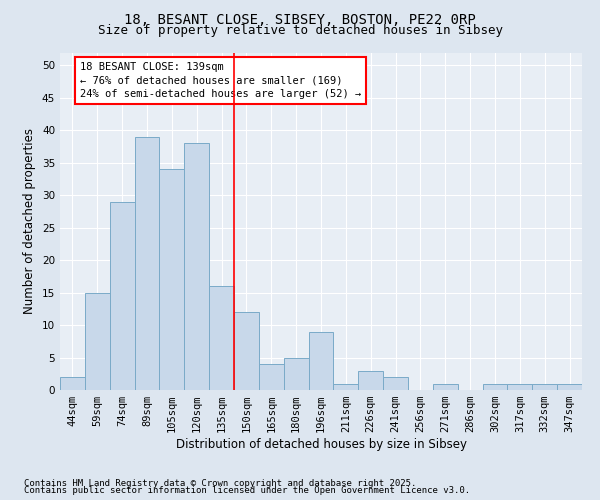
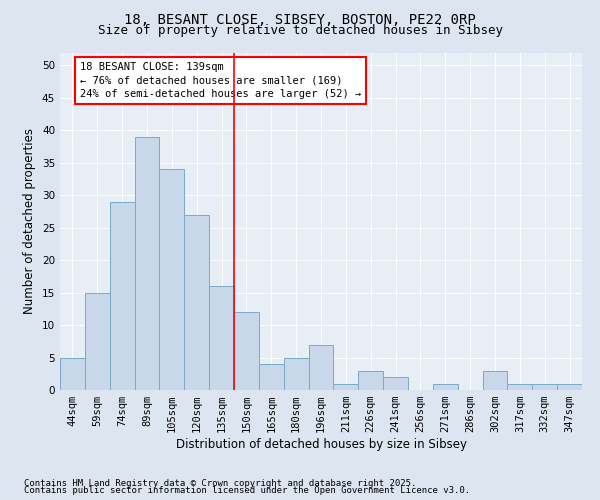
44sqm: 2 -> 5
120sqm: 38 -> 27
196sqm: 9 -> 7
302sqm: 1 -> 3
